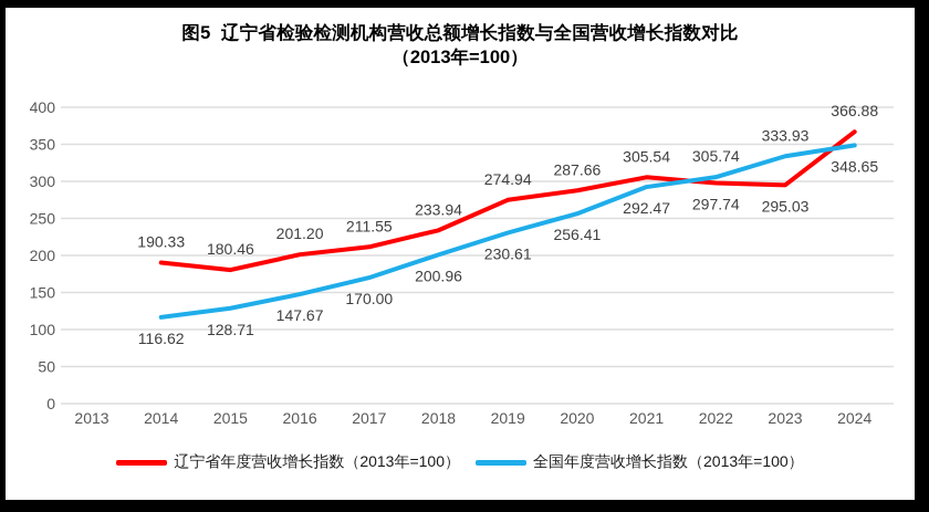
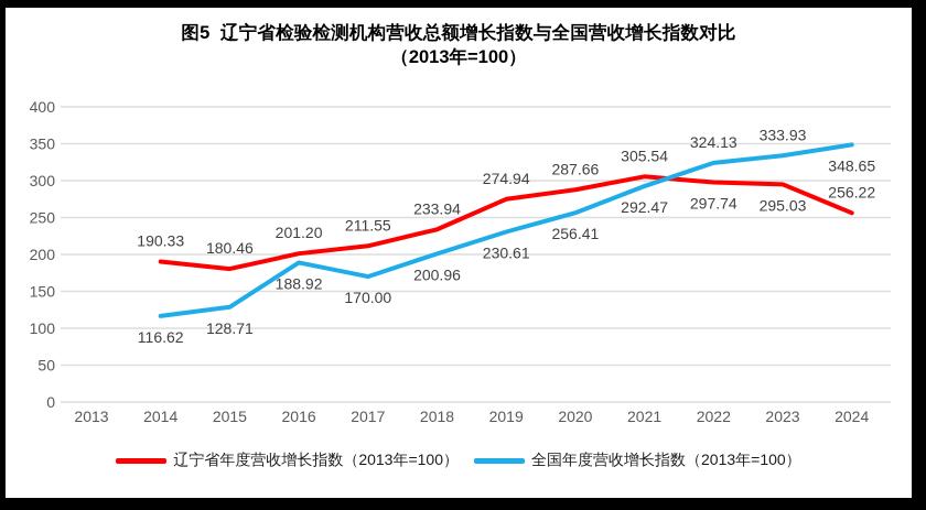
全国年度营收增长指数（2013年=100）/2016: 147.67 -> 188.92
全国年度营收增长指数（2013年=100）/2022: 305.74 -> 324.13
辽宁省年度营收增长指数（2013年=100）/2024: 366.88 -> 256.22
